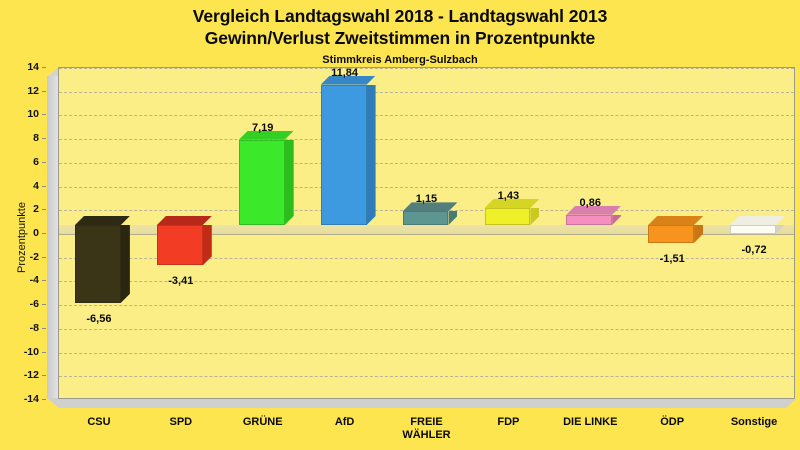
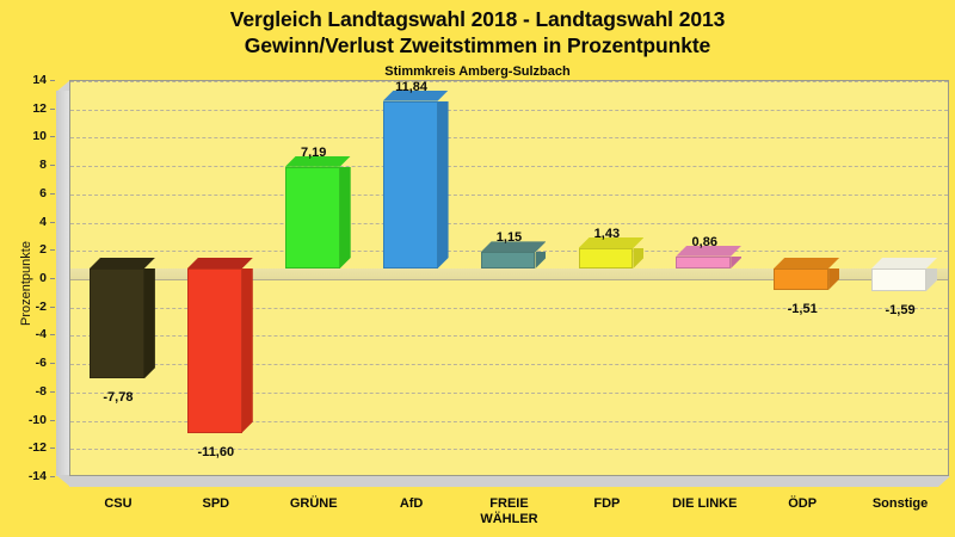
CSU: -6,56 -> -7,78
SPD: -3,41 -> -11,60
Sonstige: -0,72 -> -1,59
